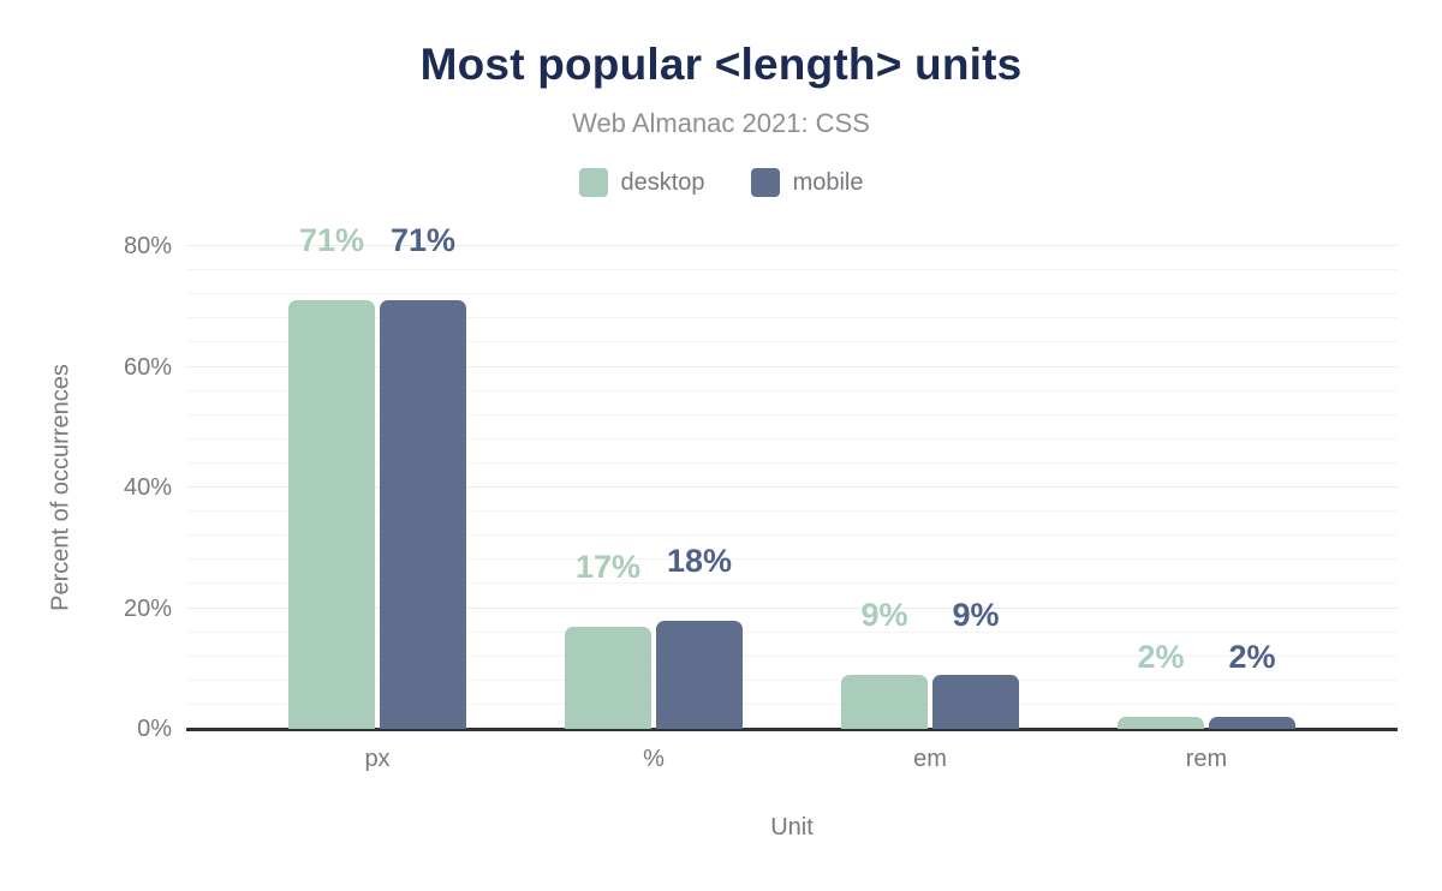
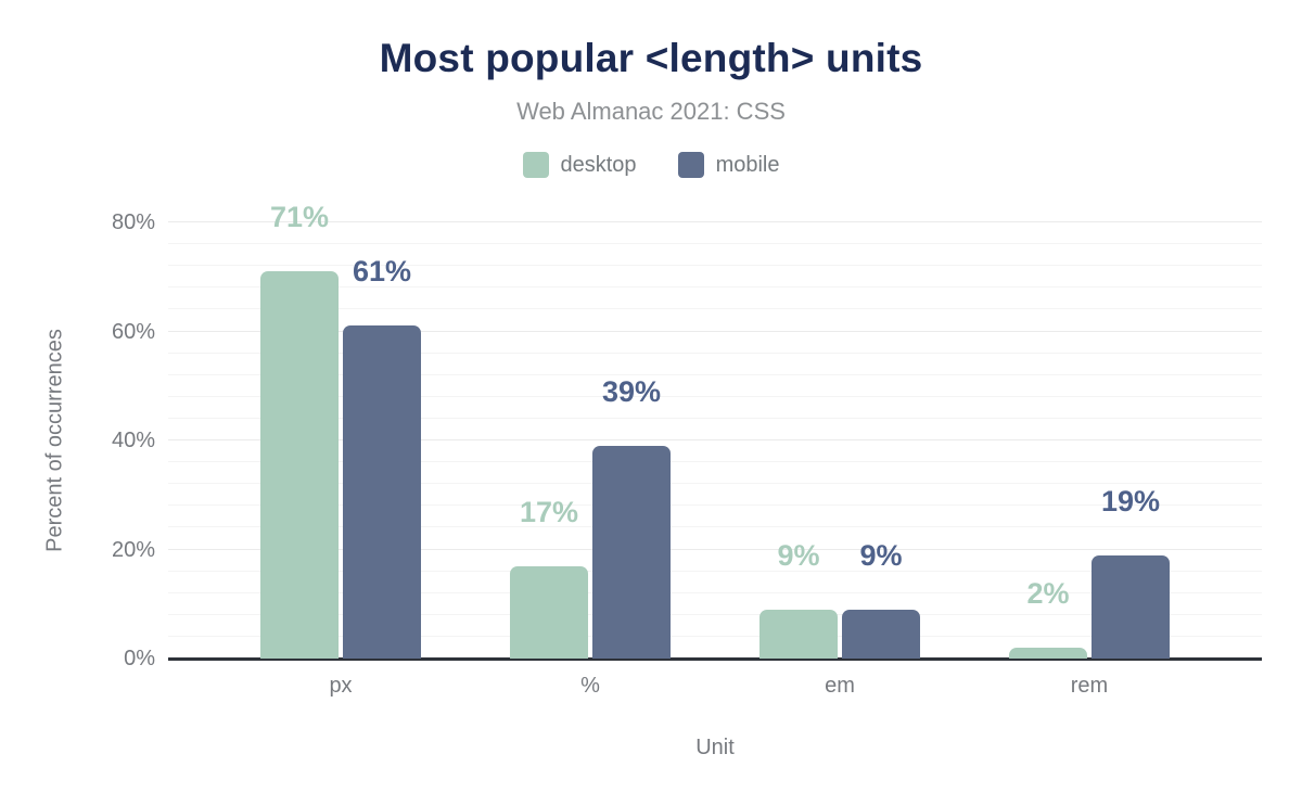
mobile/px: 71% -> 61%
mobile/%: 18% -> 39%
mobile/rem: 2% -> 19%
